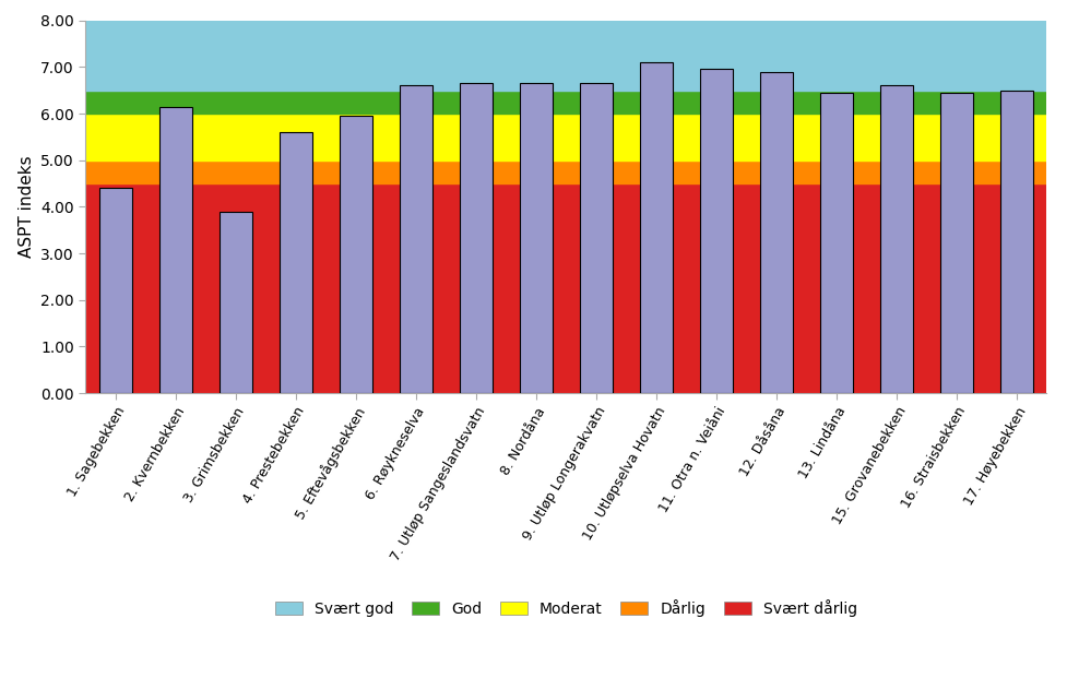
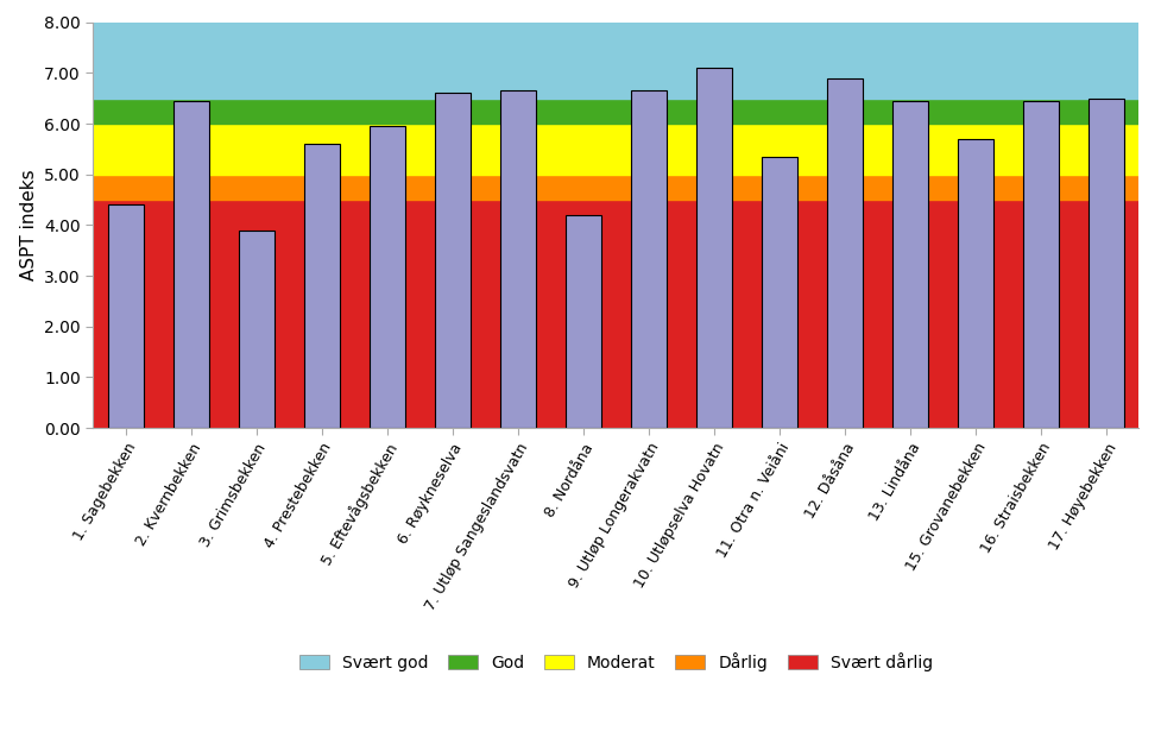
2. Kvernbekken: 6.15 -> 6.45
8. Nordåna: 6.65 -> 4.20
11. Otra n. Veiåni: 6.95 -> 5.35
15. Grovanebekken: 6.60 -> 5.70
